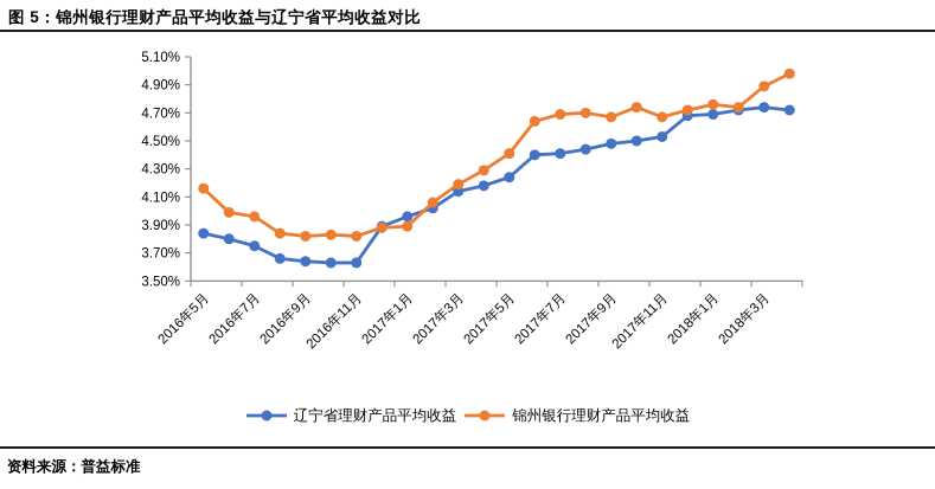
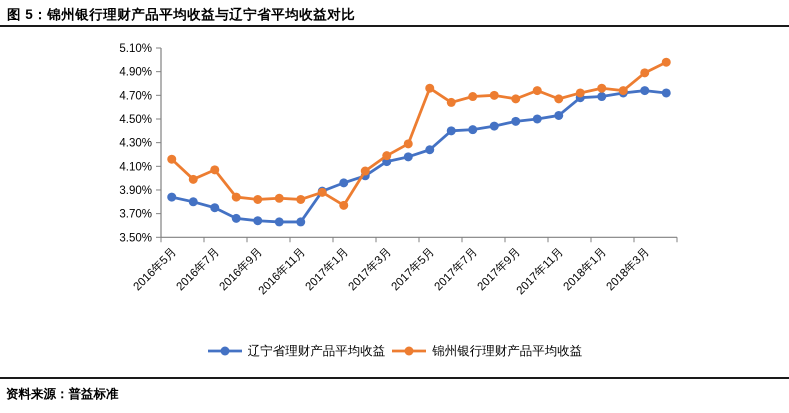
锦州银行理财产品平均收益/2016年7月: 3.96% -> 4.07%
锦州银行理财产品平均收益/2017年1月: 3.89% -> 3.77%
锦州银行理财产品平均收益/2017年5月: 4.41% -> 4.76%
